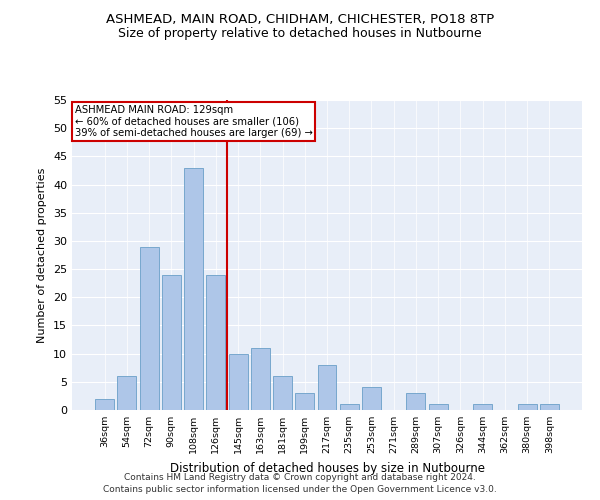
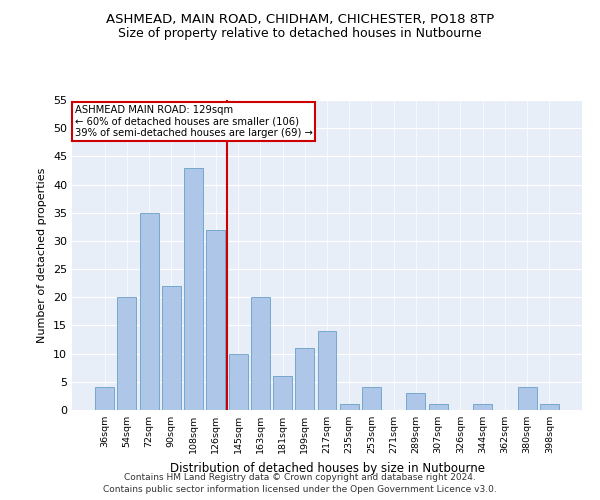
36sqm: 2 -> 4
54sqm: 6 -> 20
72sqm: 29 -> 35
90sqm: 24 -> 22
126sqm: 24 -> 32
163sqm: 11 -> 20
199sqm: 3 -> 11
217sqm: 8 -> 14
380sqm: 1 -> 4
